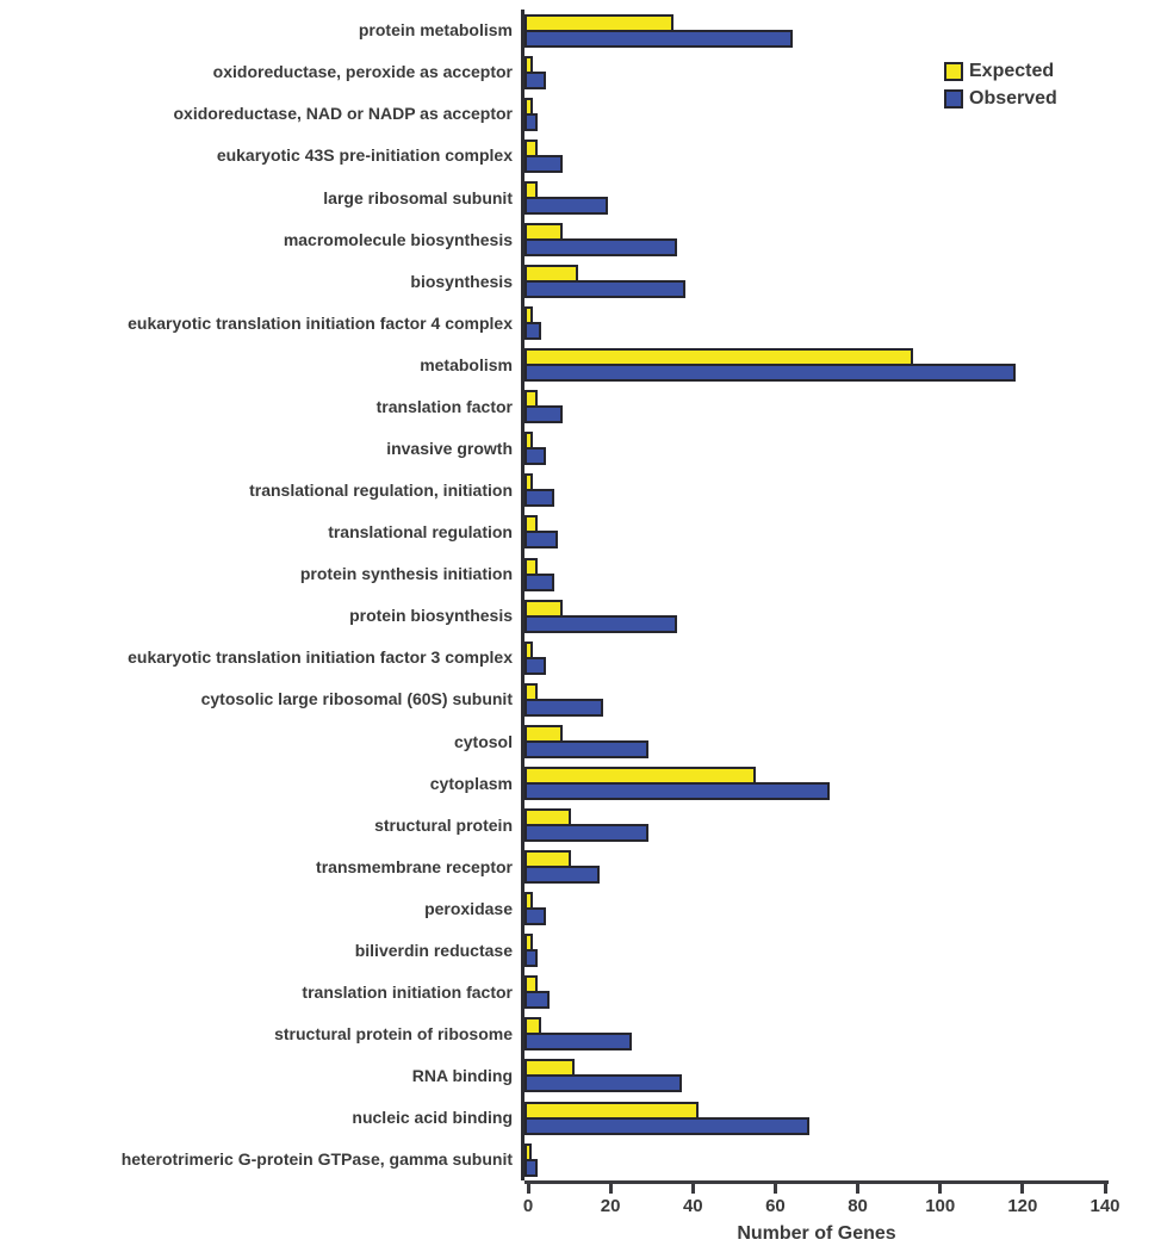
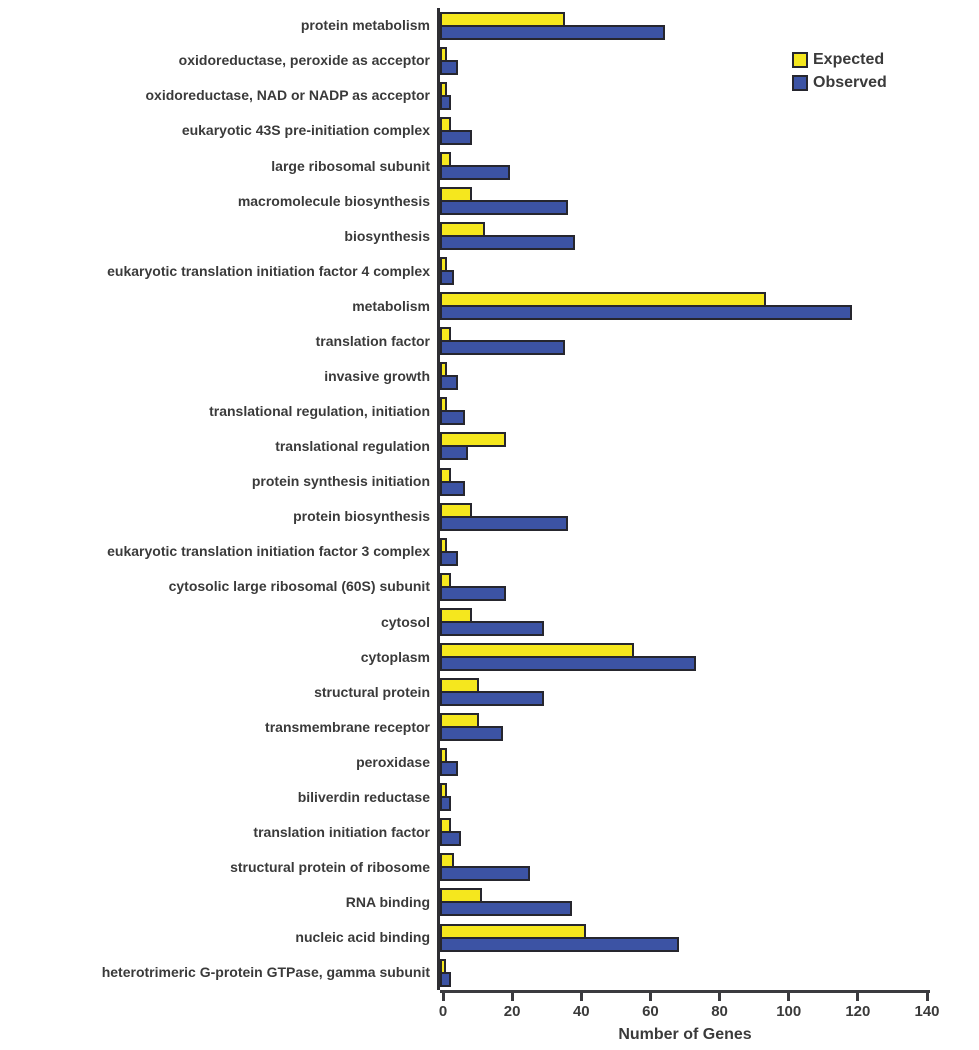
Observed/translation factor: 8 -> 35
Expected/translational regulation: 2 -> 18
